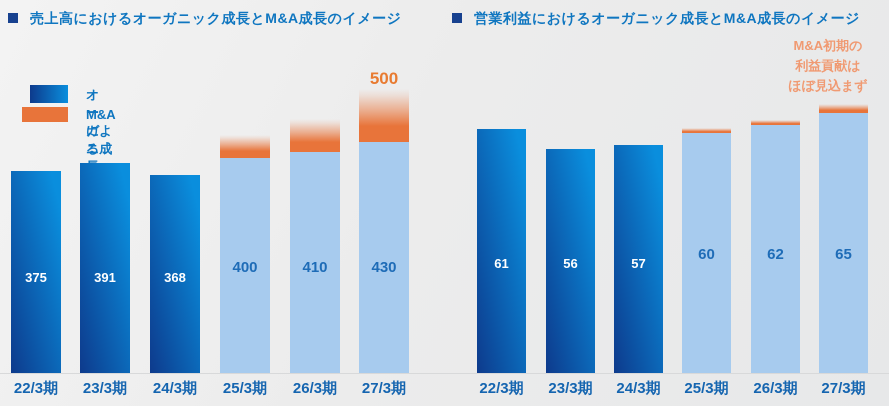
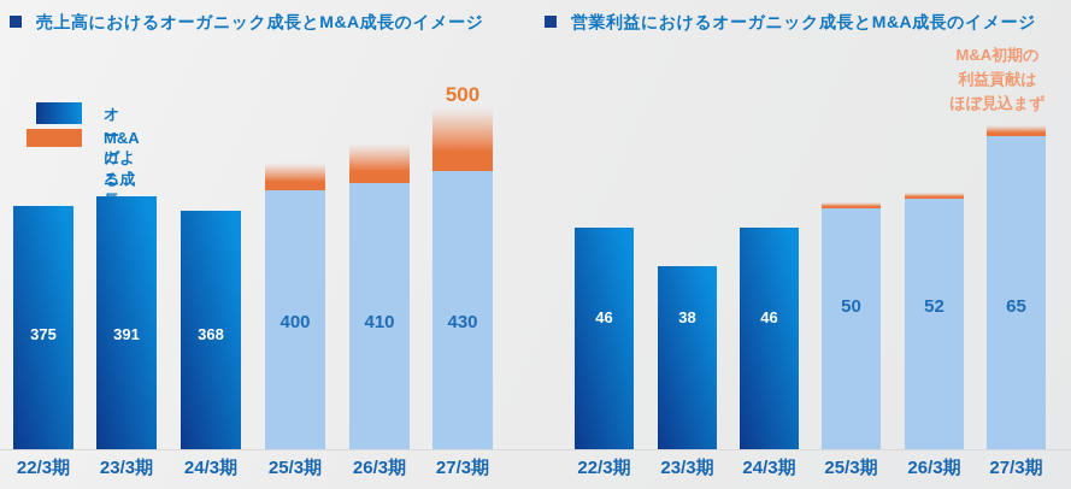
営業利益におけるオーガニック成長とM&A成長のイメージ/オーガニックによる成長/22/3期: 61 -> 46
営業利益におけるオーガニック成長とM&A成長のイメージ/オーガニックによる成長/23/3期: 56 -> 38
営業利益におけるオーガニック成長とM&A成長のイメージ/オーガニックによる成長/24/3期: 57 -> 46
営業利益におけるオーガニック成長とM&A成長のイメージ/オーガニックによる成長/25/3期: 60 -> 50
営業利益におけるオーガニック成長とM&A成長のイメージ/オーガニックによる成長/26/3期: 62 -> 52
